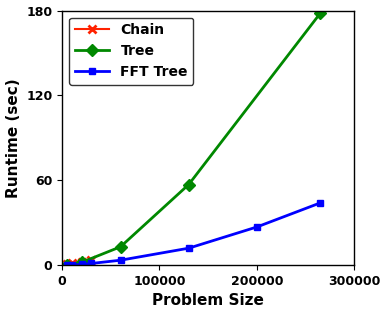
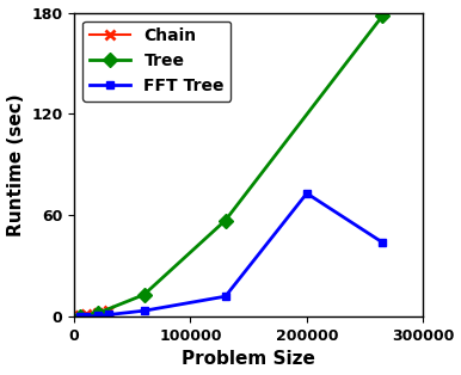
FFT Tree/200000: 27 -> 73
